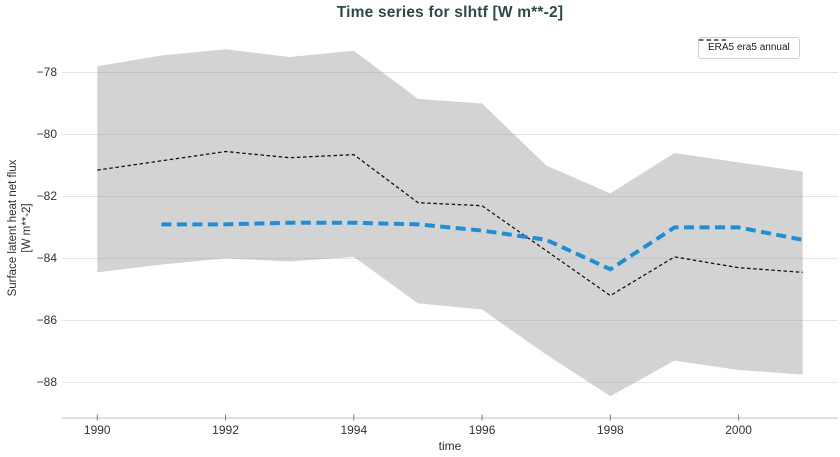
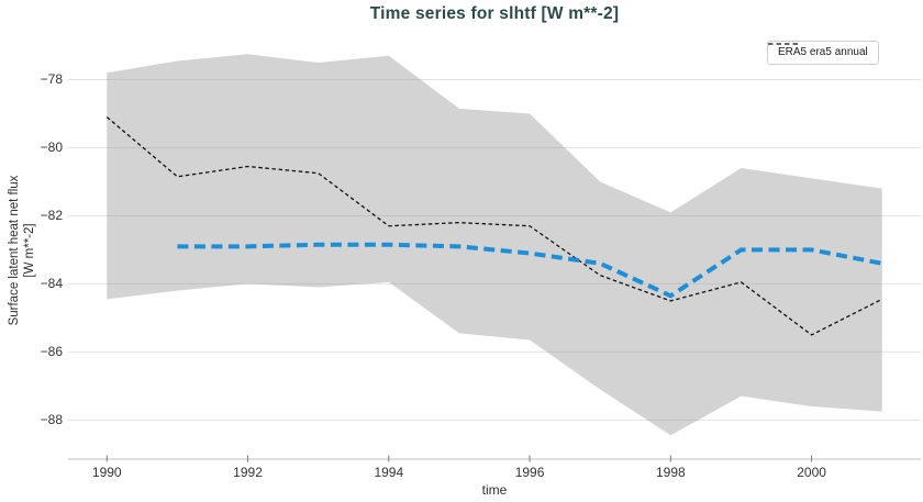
ERA5 era5 annual/1990: -81.2 -> -79.1
ERA5 era5 annual/1994: -80.7 -> -82.3
ERA5 era5 annual/1998: -85.2 -> -84.5
ERA5 era5 annual/2000: -84.3 -> -85.5
